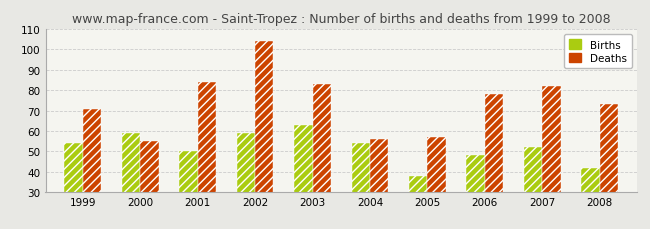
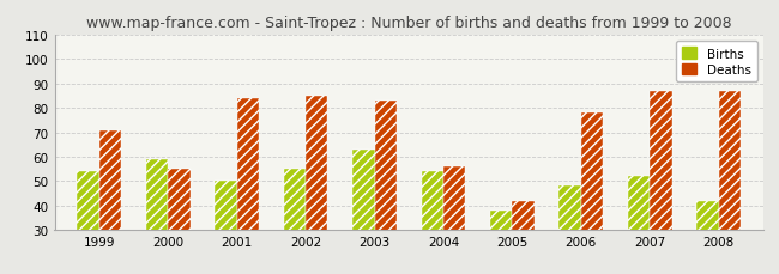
Births/2002: 59 -> 55
Deaths/2002: 104 -> 85
Deaths/2005: 57 -> 42
Deaths/2007: 82 -> 87
Deaths/2008: 73 -> 87
